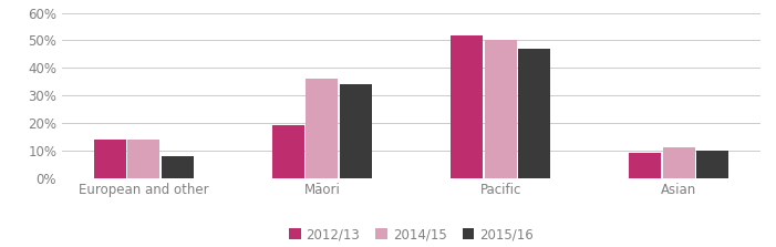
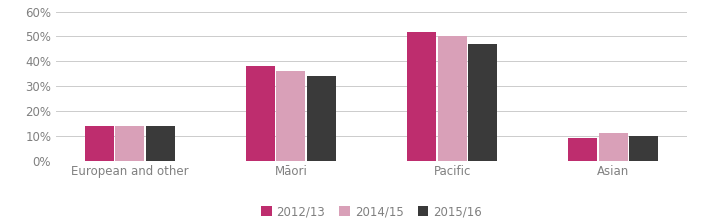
2015/16/European and other: 8% -> 14%
2012/13/Māori: 19% -> 38%
